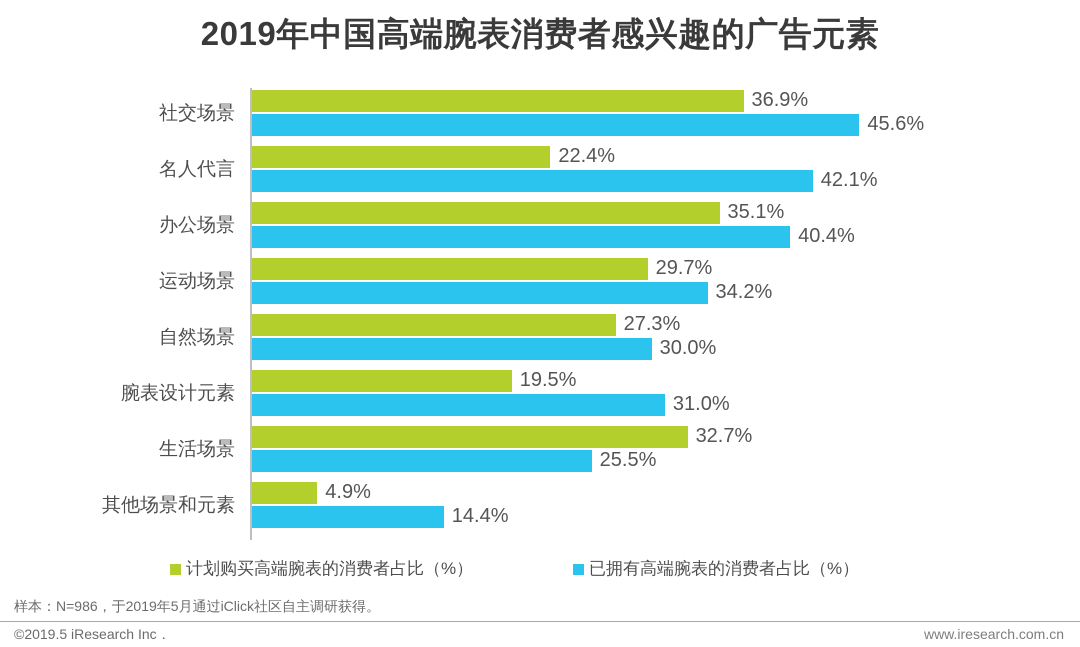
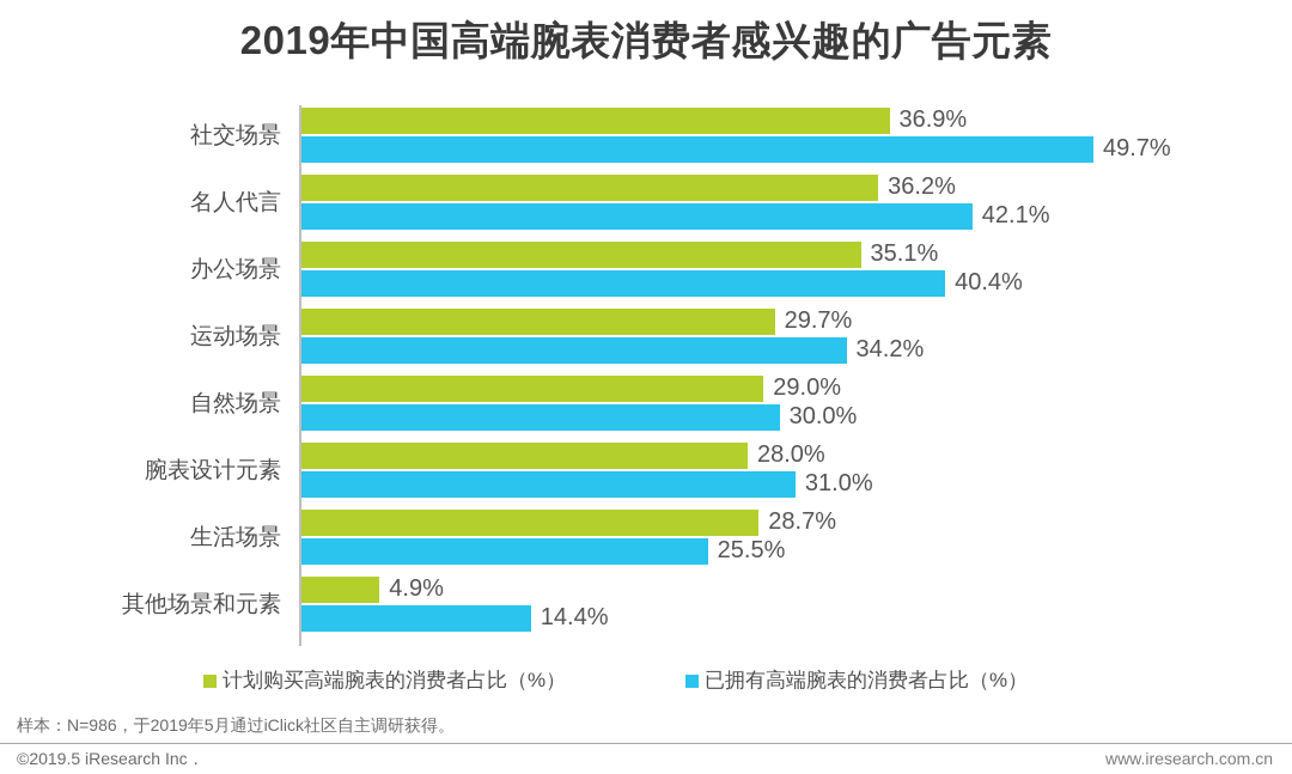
已拥有高端腕表的消费者占比（%）/社交场景: 45.6% -> 49.7%
计划购买高端腕表的消费者占比（%）/名人代言: 22.4% -> 36.2%
计划购买高端腕表的消费者占比（%）/自然场景: 27.3% -> 29.0%
计划购买高端腕表的消费者占比（%）/腕表设计元素: 19.5% -> 28.0%
计划购买高端腕表的消费者占比（%）/生活场景: 32.7% -> 28.7%
